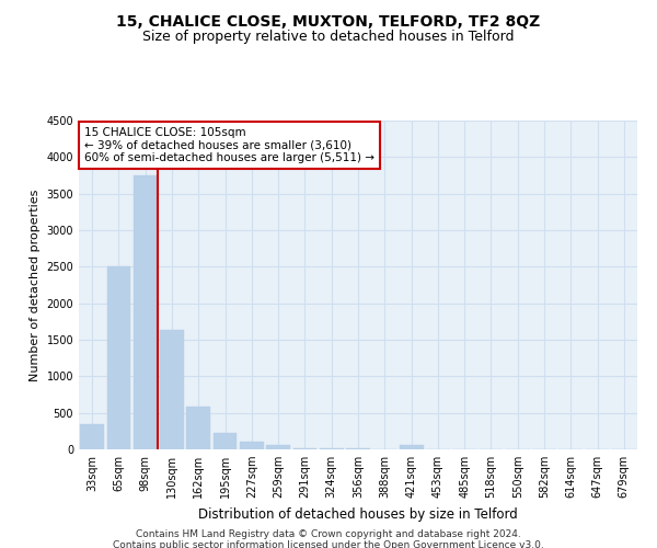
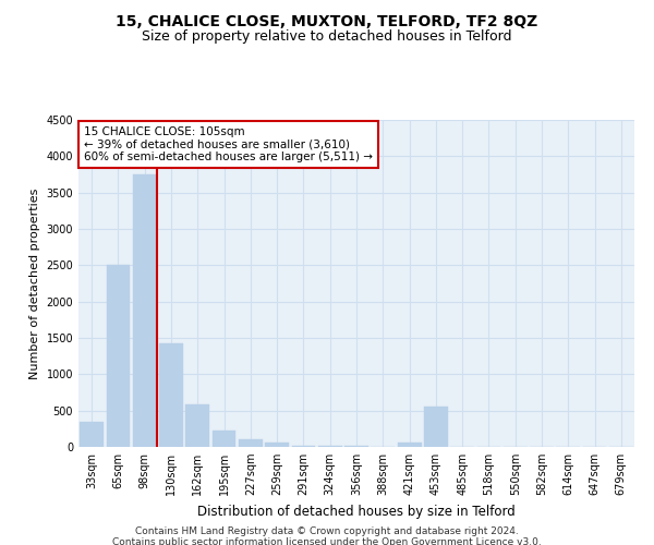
130sqm: 1630 -> 1420
453sqm: 0 -> 560
